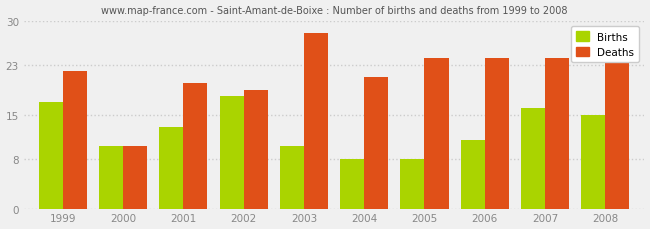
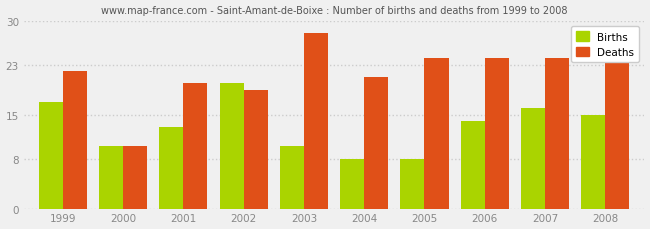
Births/2002: 18 -> 20
Births/2006: 11 -> 14
